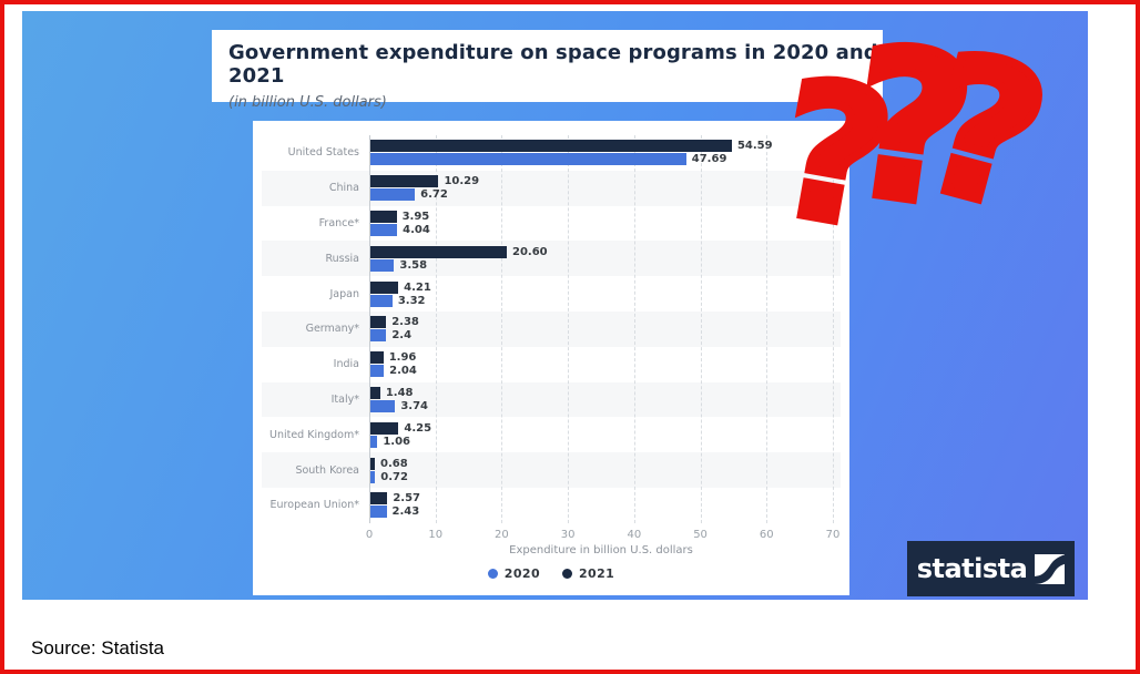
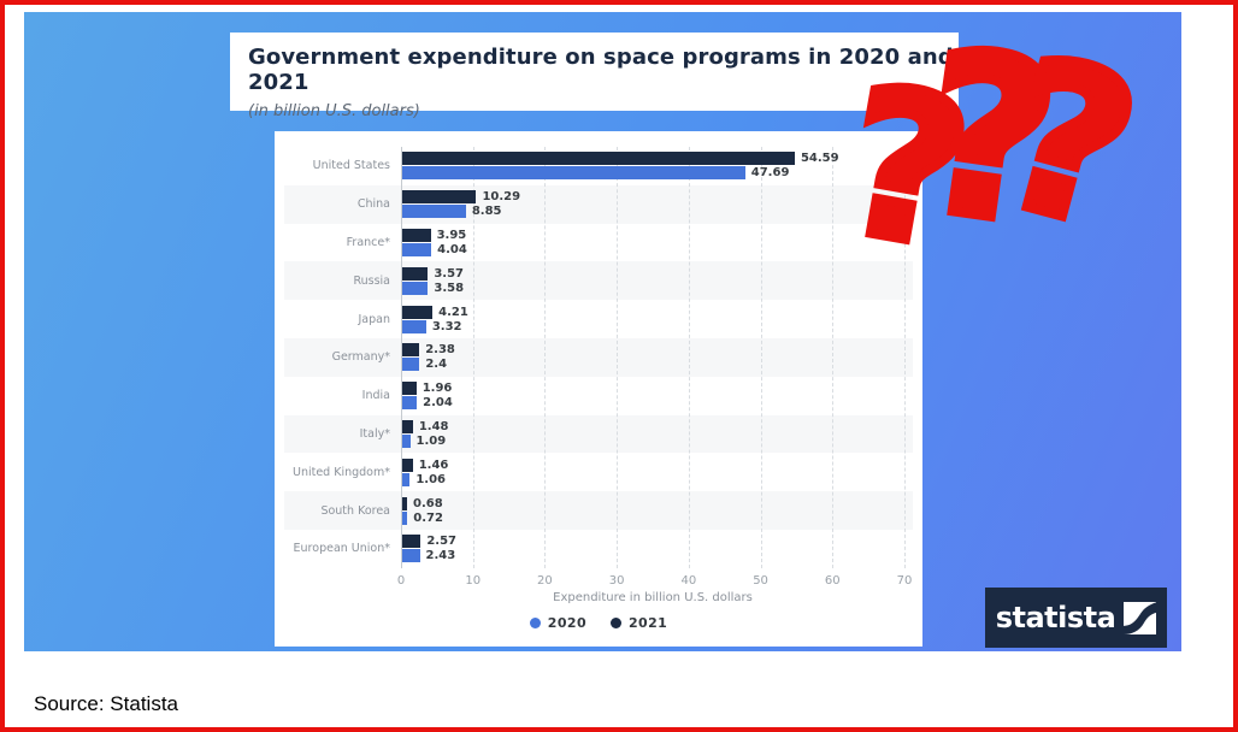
2020/China: 6.72 -> 8.85
2021/Russia: 20.60 -> 3.57
2020/Italy*: 3.74 -> 1.09
2021/United Kingdom*: 4.25 -> 1.46
